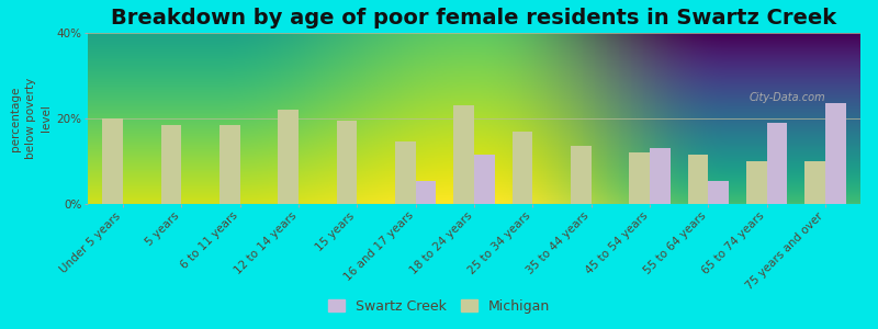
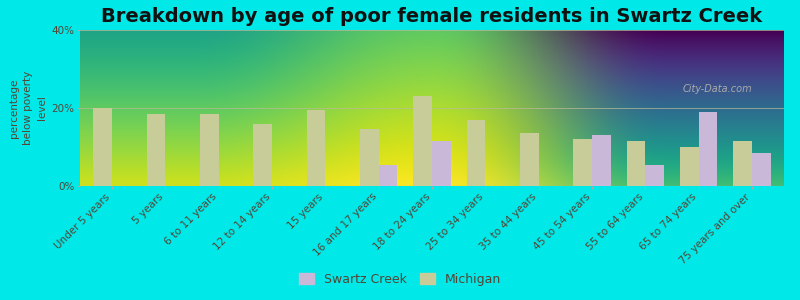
Michigan/12 to 14 years: 22.0% -> 16.0%
Michigan/75 years and over: 10.0% -> 11.5%
Swartz Creek/75 years and over: 23.5% -> 8.5%
